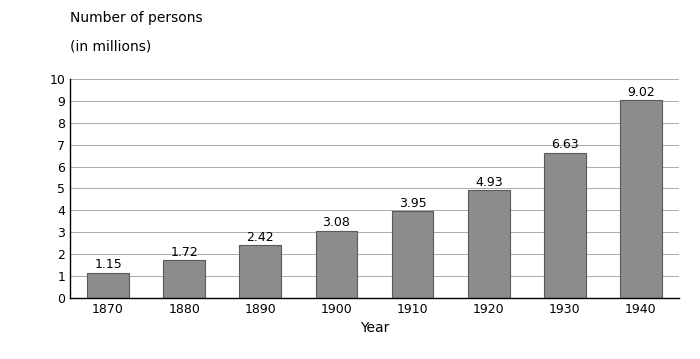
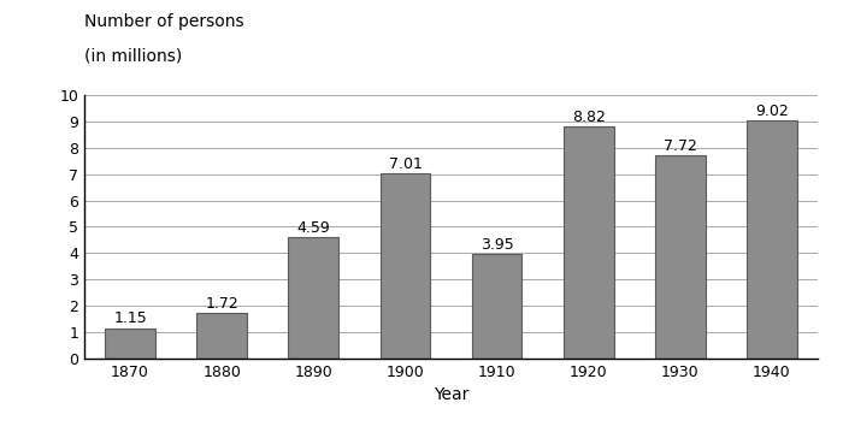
1890: 2.42 -> 4.59
1900: 3.08 -> 7.01
1920: 4.93 -> 8.82
1930: 6.63 -> 7.72
